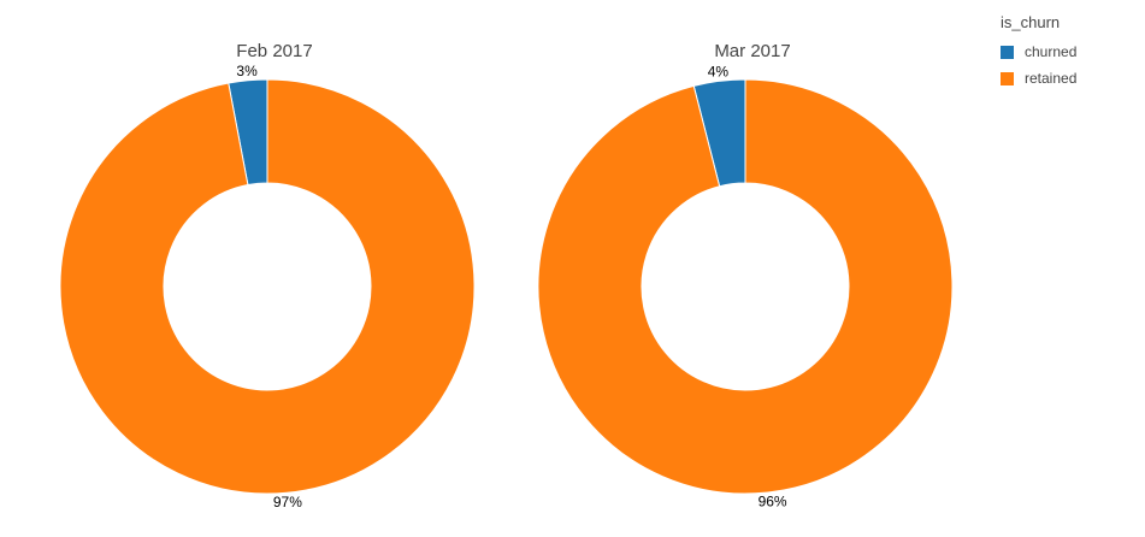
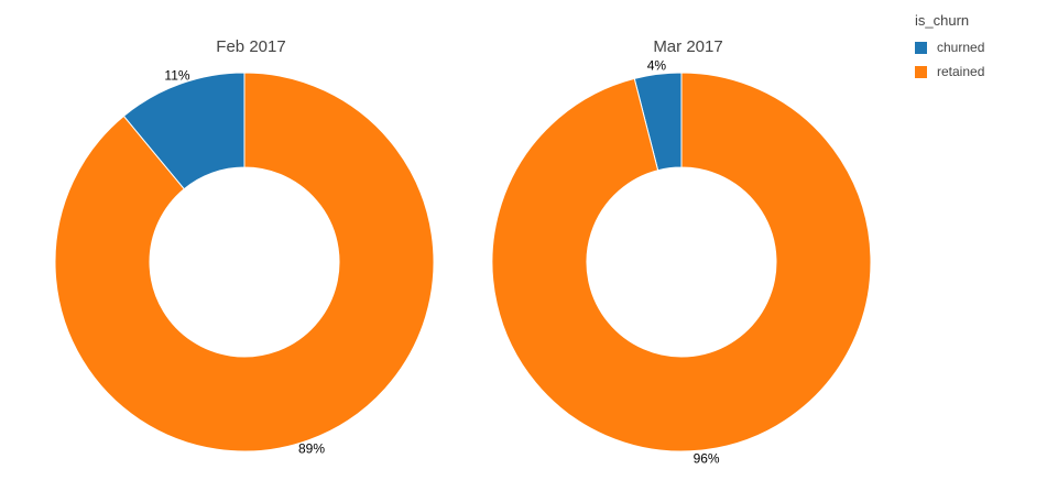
Feb 2017/churned: 3% -> 11%
Feb 2017/retained: 97% -> 89%
